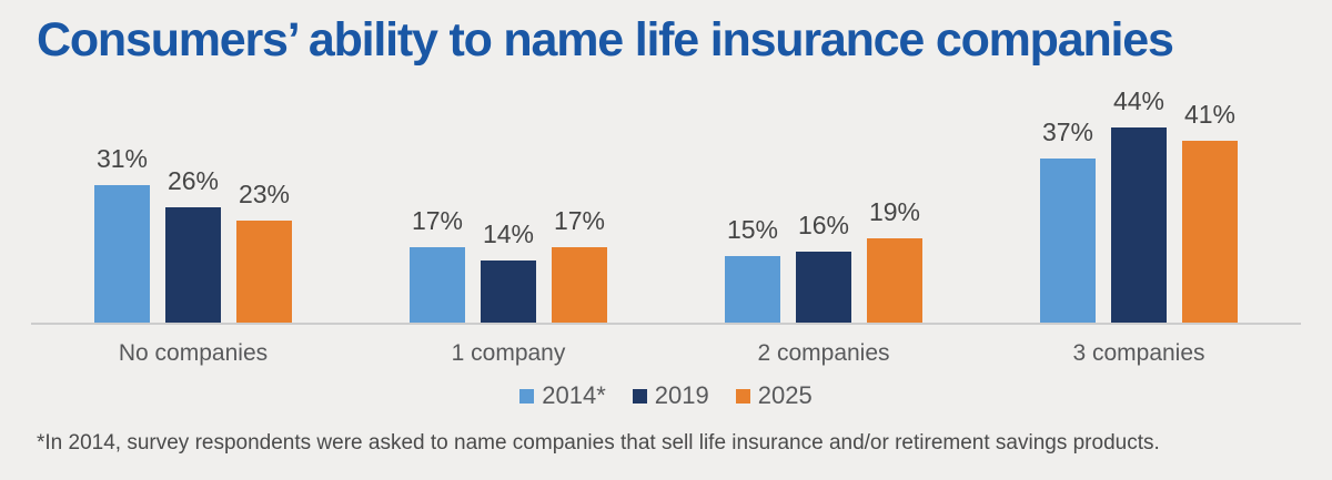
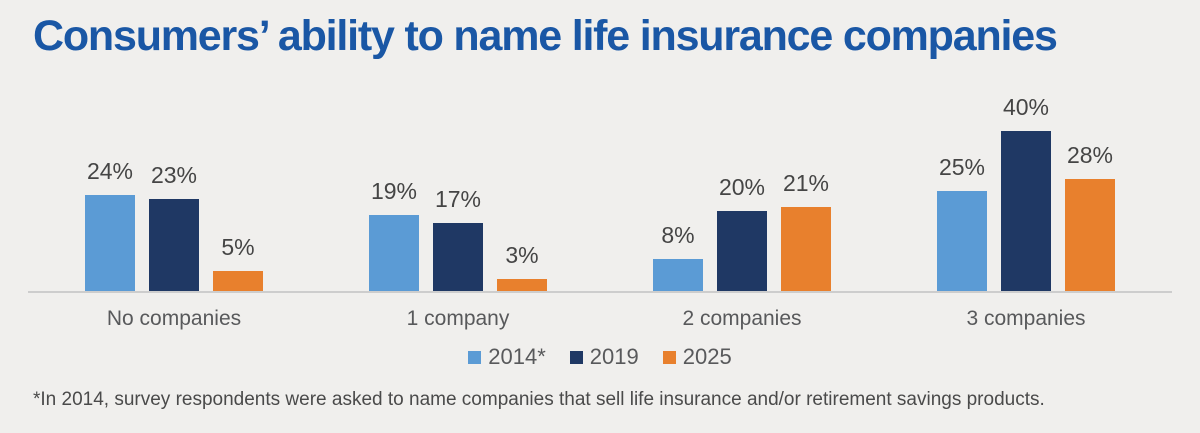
2014*/No companies: 31% -> 24%
2019/No companies: 26% -> 23%
2025/No companies: 23% -> 5%
2014*/1 company: 17% -> 19%
2019/1 company: 14% -> 17%
2025/1 company: 17% -> 3%
2014*/2 companies: 15% -> 8%
2019/2 companies: 16% -> 20%
2025/2 companies: 19% -> 21%
2014*/3 companies: 37% -> 25%
2019/3 companies: 44% -> 40%
2025/3 companies: 41% -> 28%
